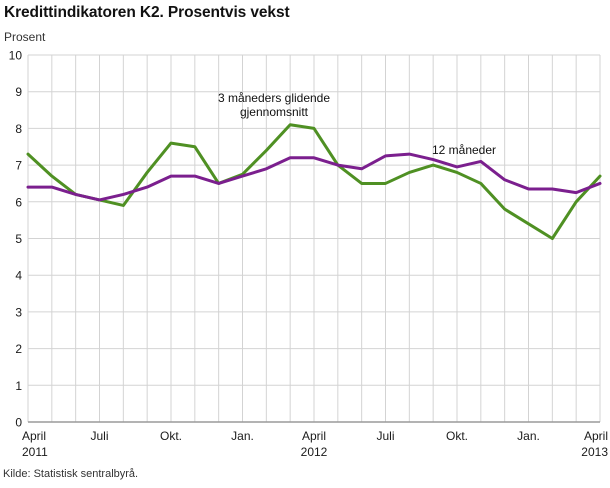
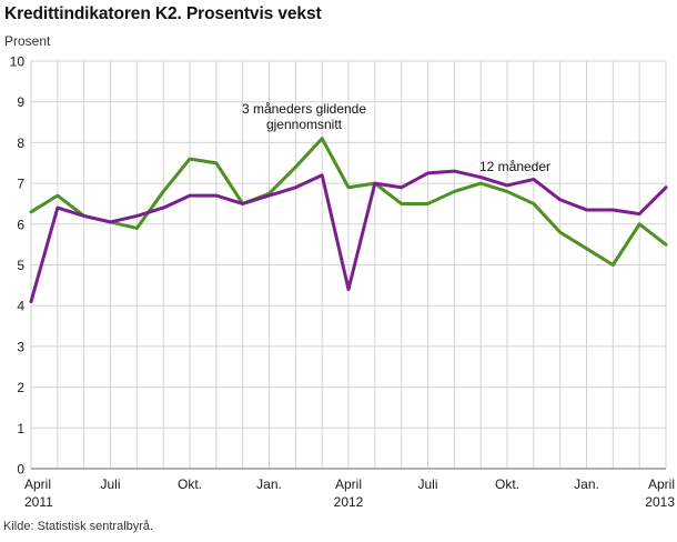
3 måneders glidende gjennomsnitt/April 2011: 7.3 -> 6.3
12 måneder/April 2011: 6.4 -> 4.1
3 måneders glidende gjennomsnitt/April 2012: 8.0 -> 6.9
12 måneder/April 2012: 7.2 -> 4.4
3 måneders glidende gjennomsnitt/April 2013: 6.7 -> 5.5
12 måneder/April 2013: 6.5 -> 6.9
